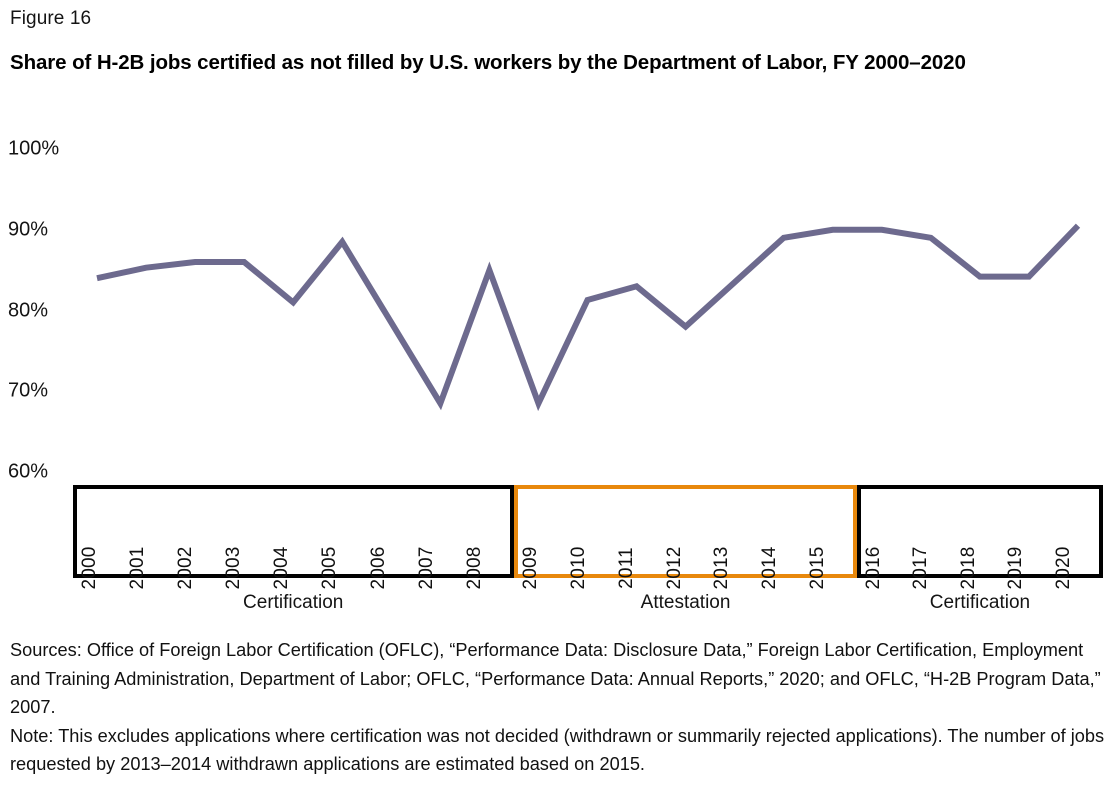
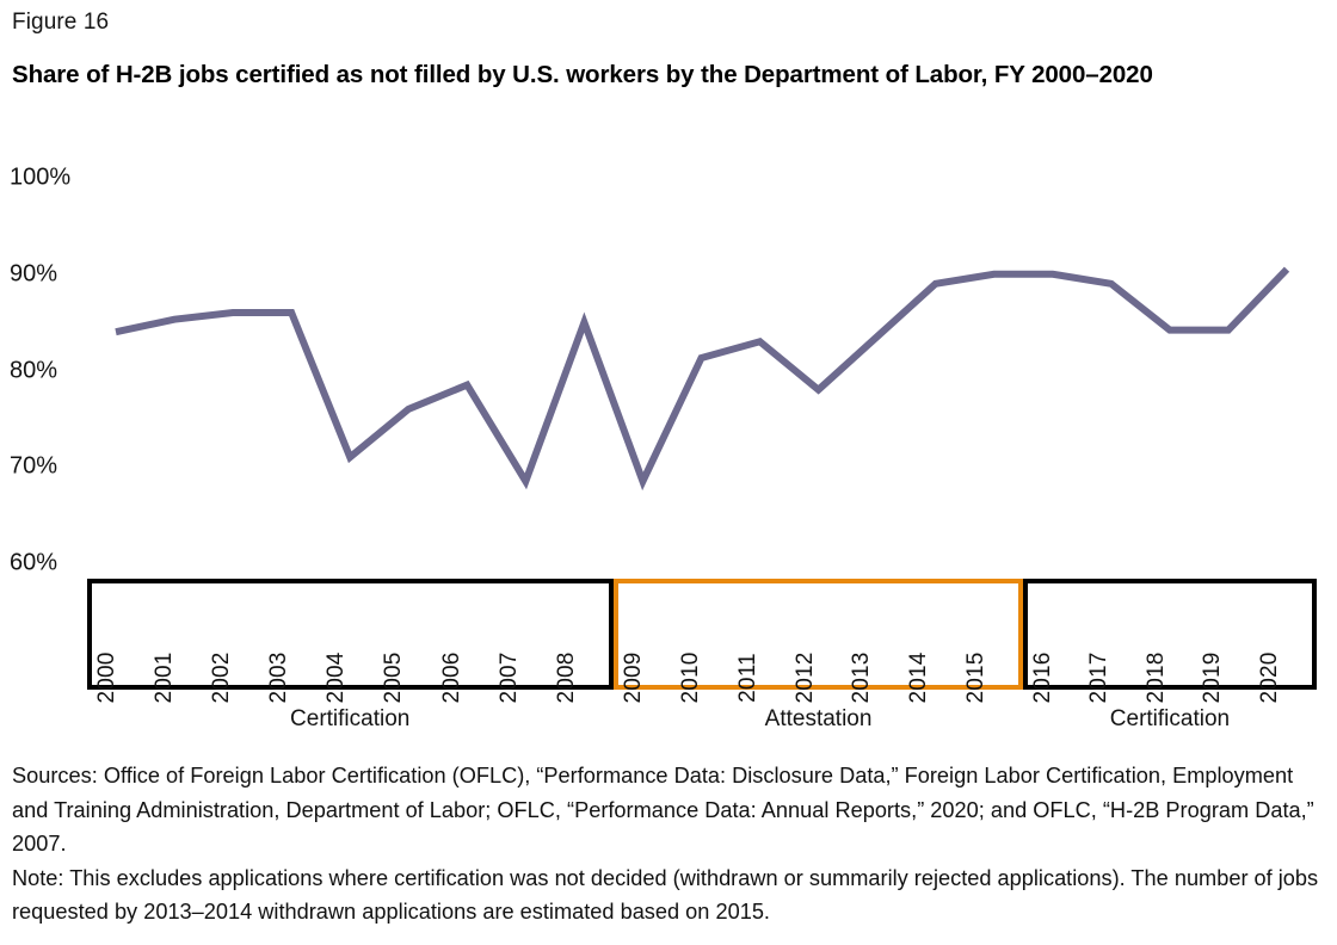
2004: 81% -> 71%
2005: 88% -> 76%
